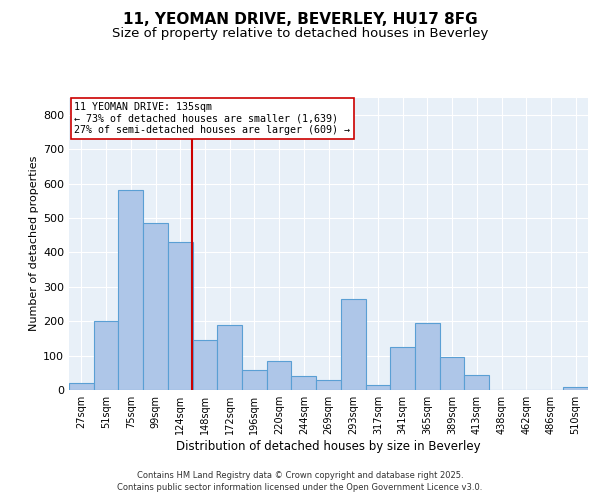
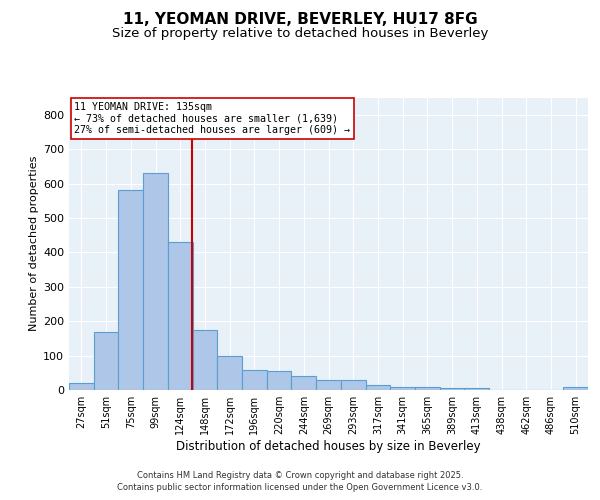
51sqm: 200 -> 170
99sqm: 485 -> 630
148sqm: 145 -> 175
172sqm: 190 -> 100
220sqm: 85 -> 55
293sqm: 265 -> 30
341sqm: 125 -> 10
365sqm: 195 -> 10
389sqm: 95 -> 5
413sqm: 45 -> 5
